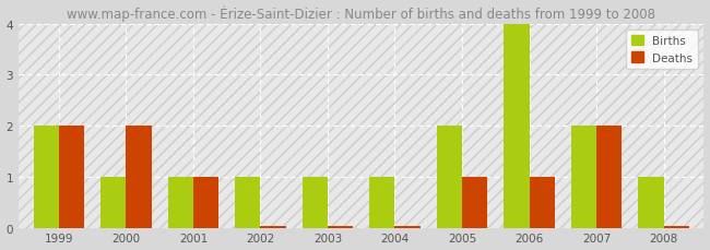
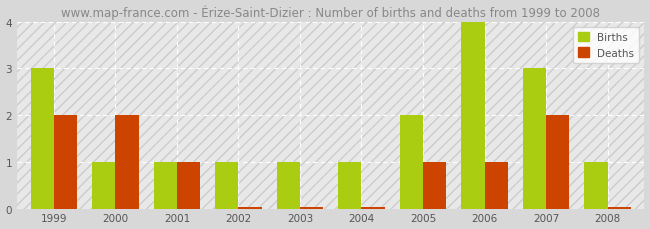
Births/1999: 2 -> 3
Births/2007: 2 -> 3
